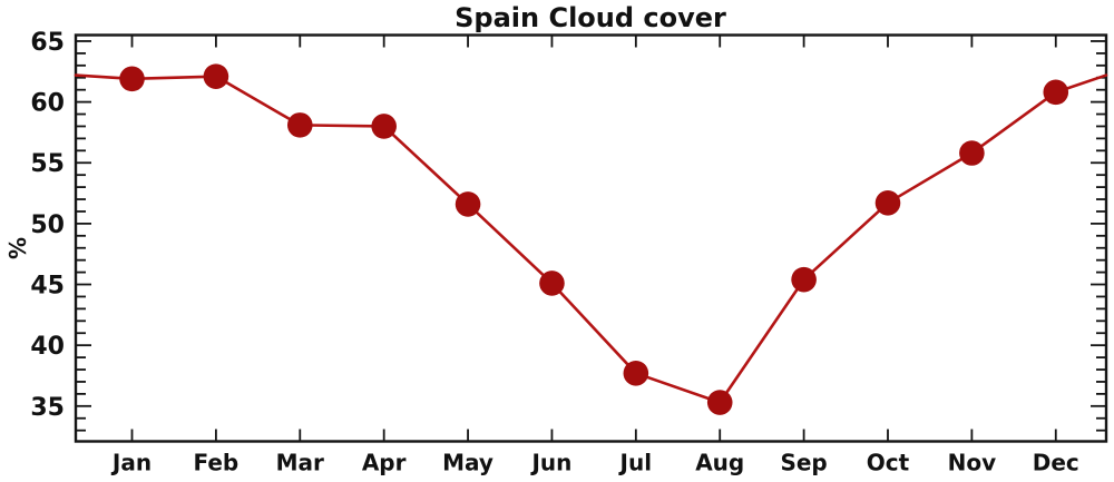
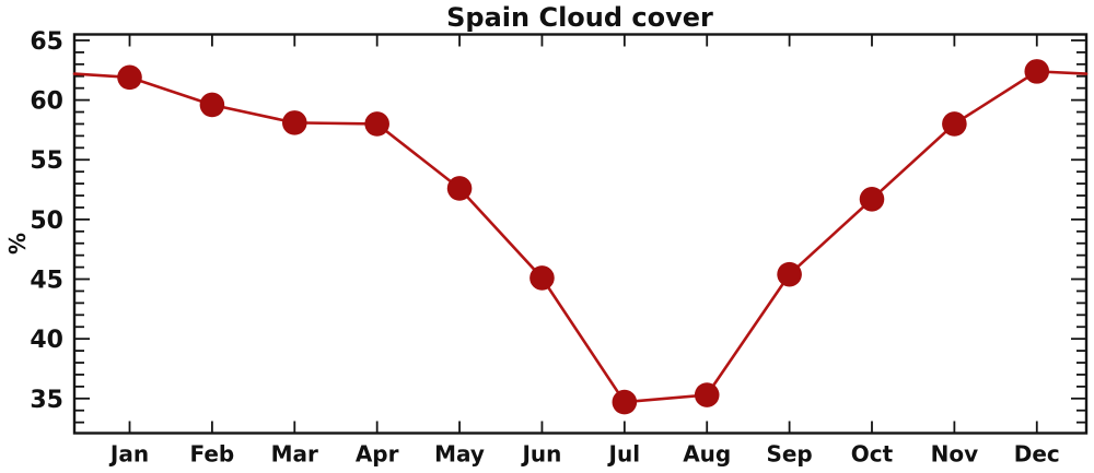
Feb: 62.1 -> 59.6
May: 51.6 -> 52.6
Jul: 37.7 -> 34.7
Nov: 55.8 -> 58.0
Dec: 60.8 -> 62.4
